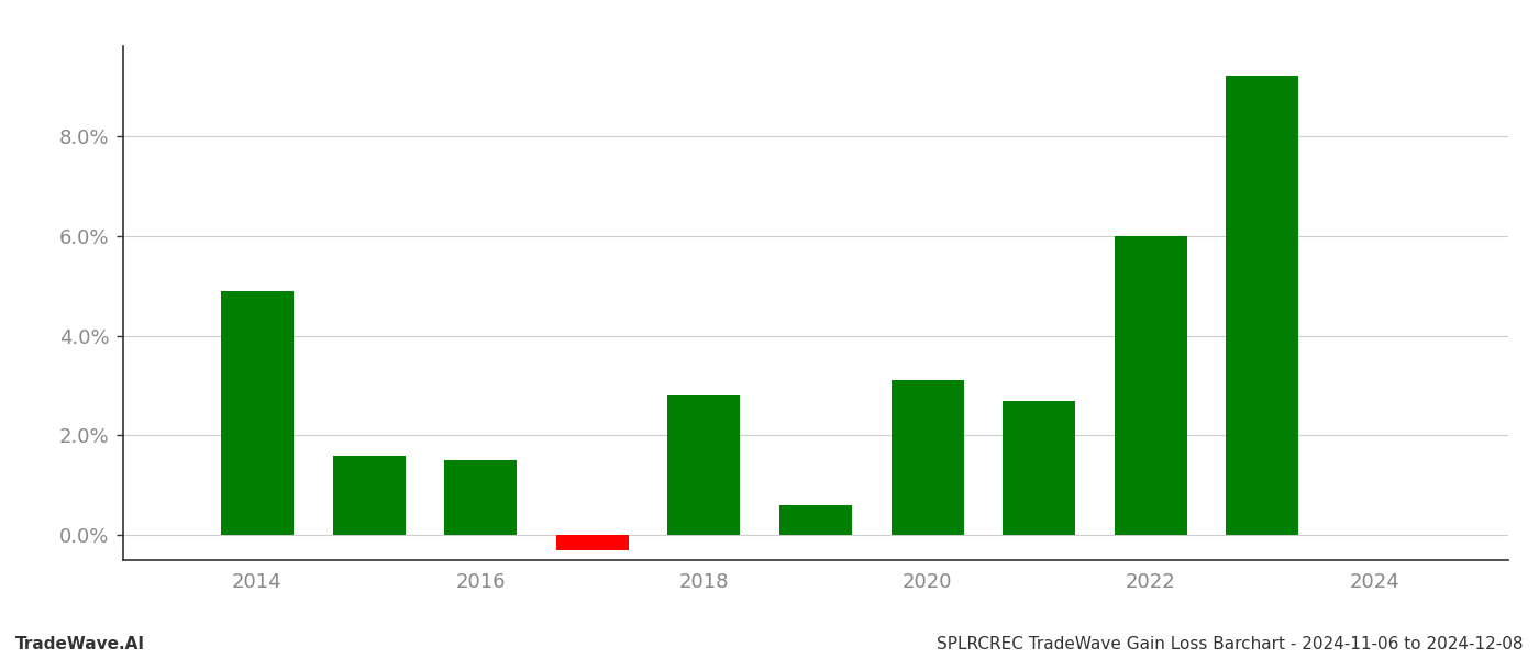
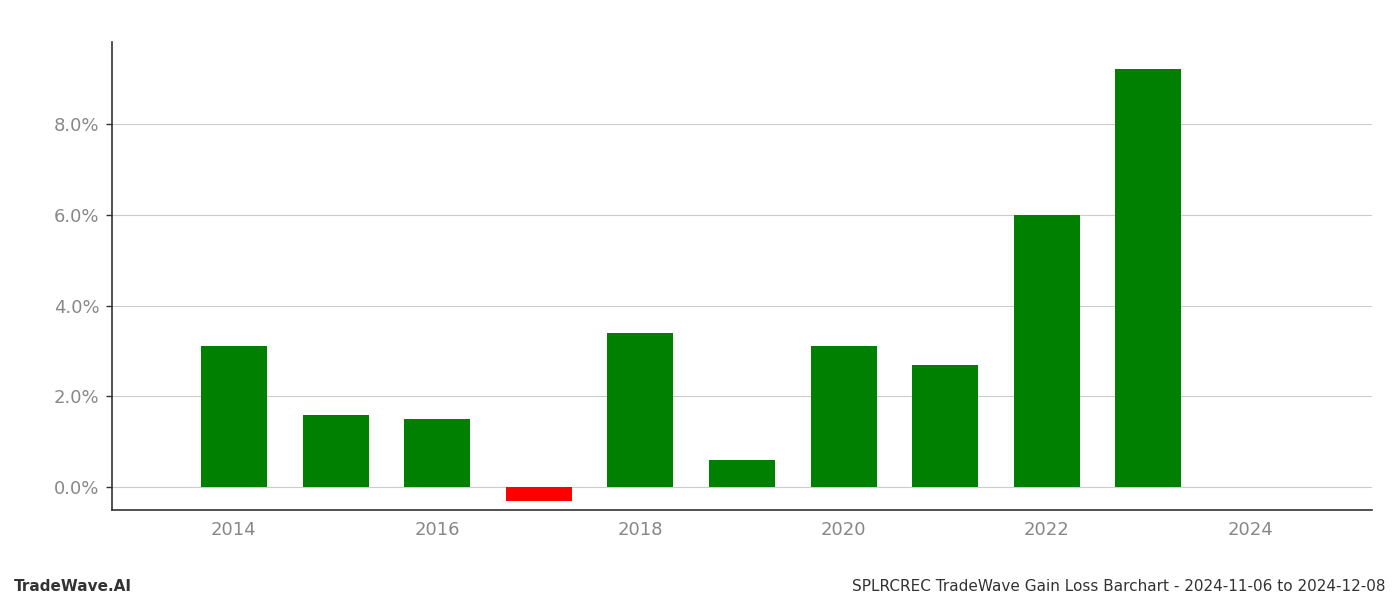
2014: 4.9% -> 3.1%
2018: 2.8% -> 3.4%
